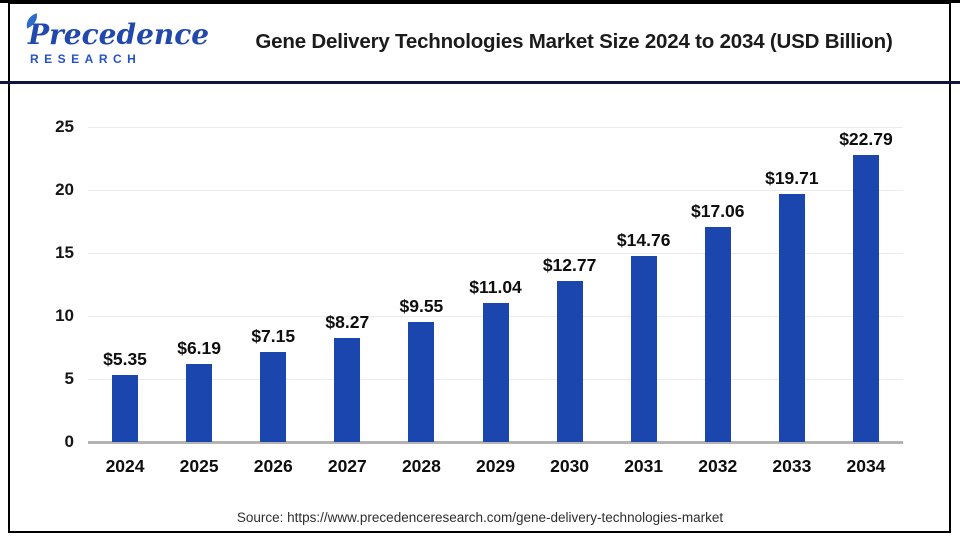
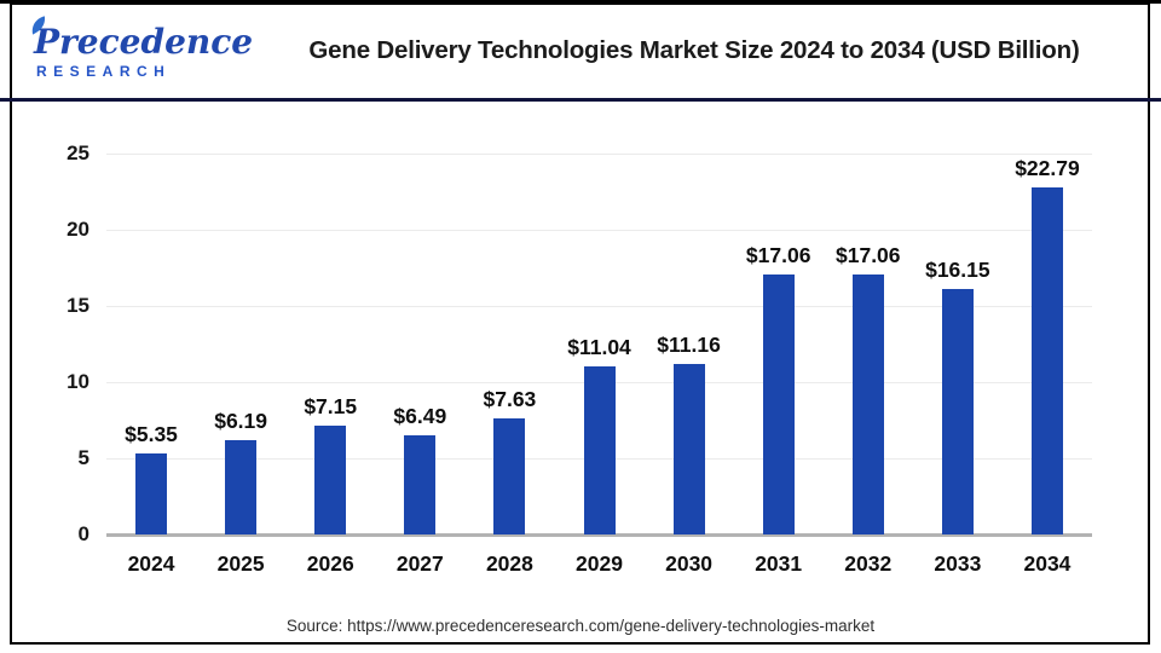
2027: $8.27 -> $6.49
2028: $9.55 -> $7.63
2030: $12.77 -> $11.16
2031: $14.76 -> $17.06
2033: $19.71 -> $16.15
